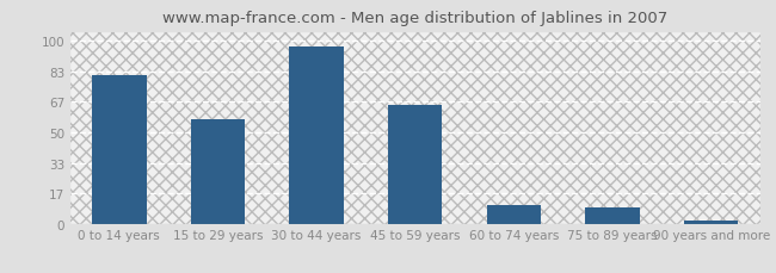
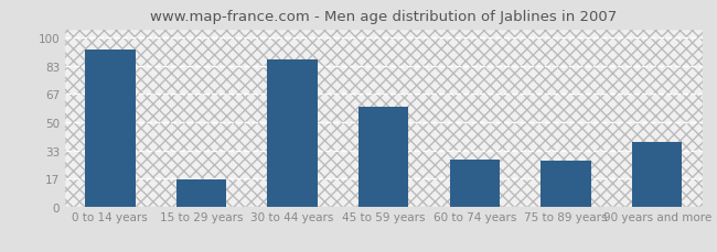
0 to 14 years: 81 -> 93
15 to 29 years: 57 -> 16
30 to 44 years: 97 -> 87
45 to 59 years: 65 -> 59
60 to 74 years: 10 -> 28
75 to 89 years: 9 -> 27
90 years and more: 2 -> 38
